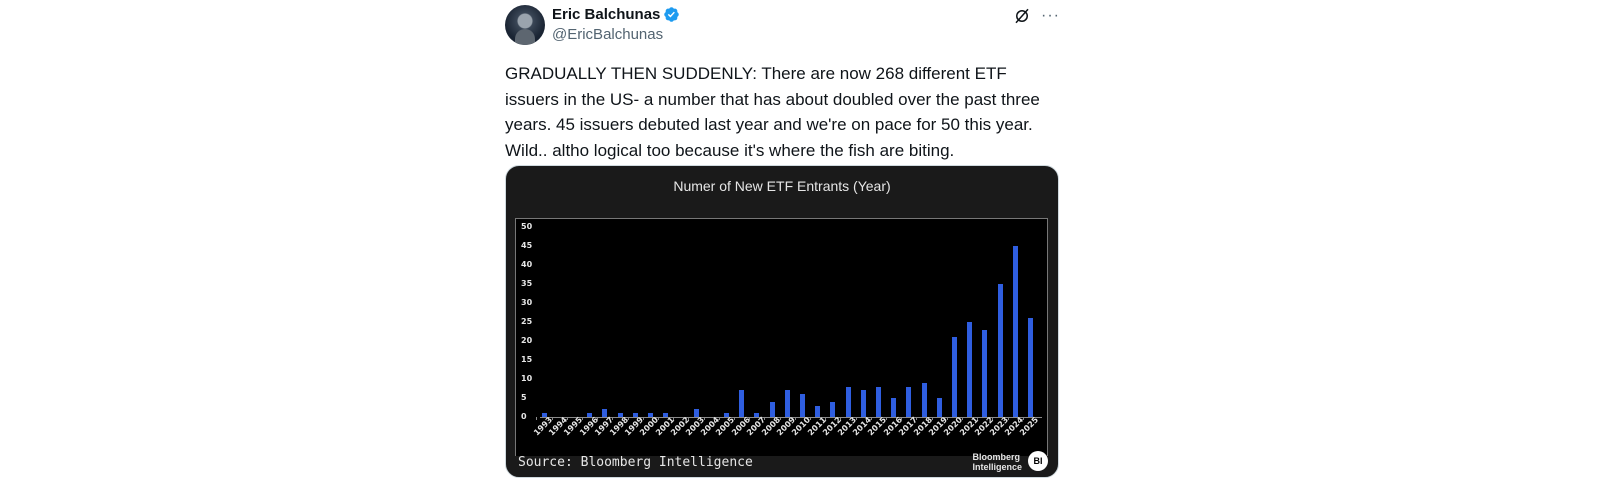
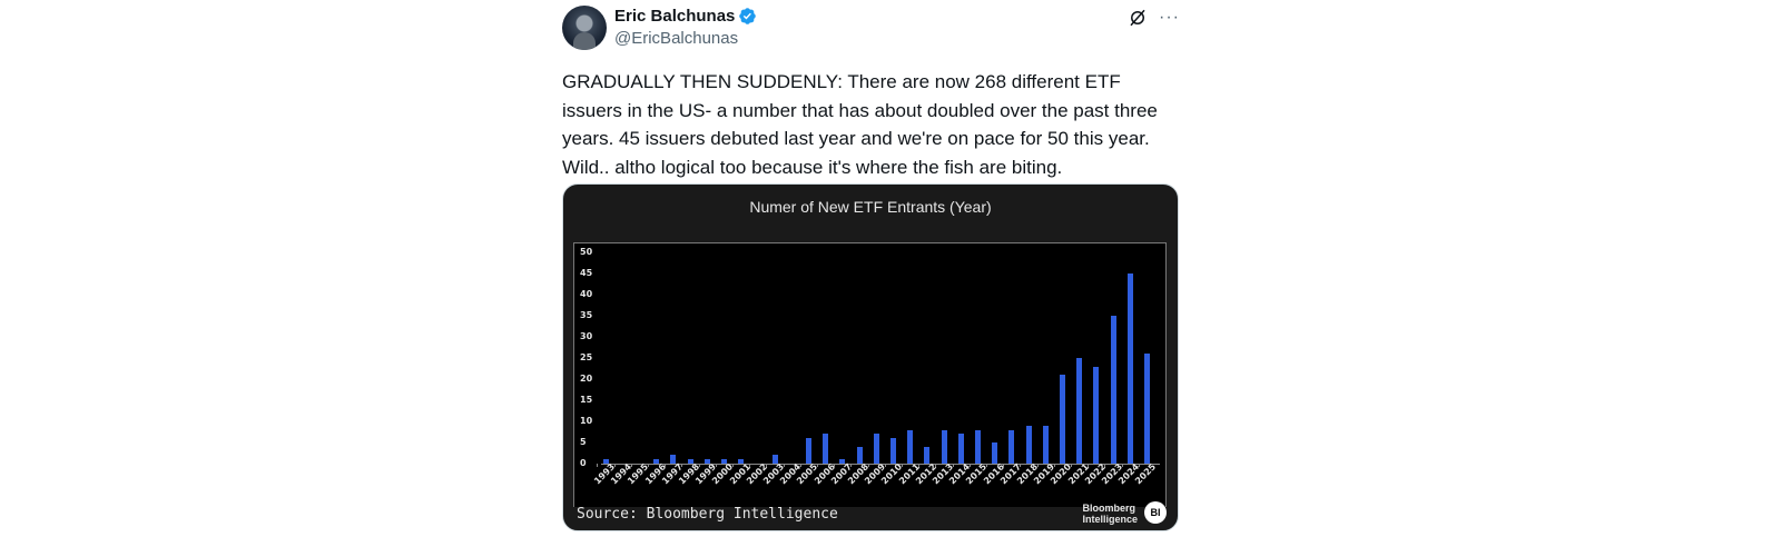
2005: 1 -> 6
2011: 3 -> 8
2019: 5 -> 9
